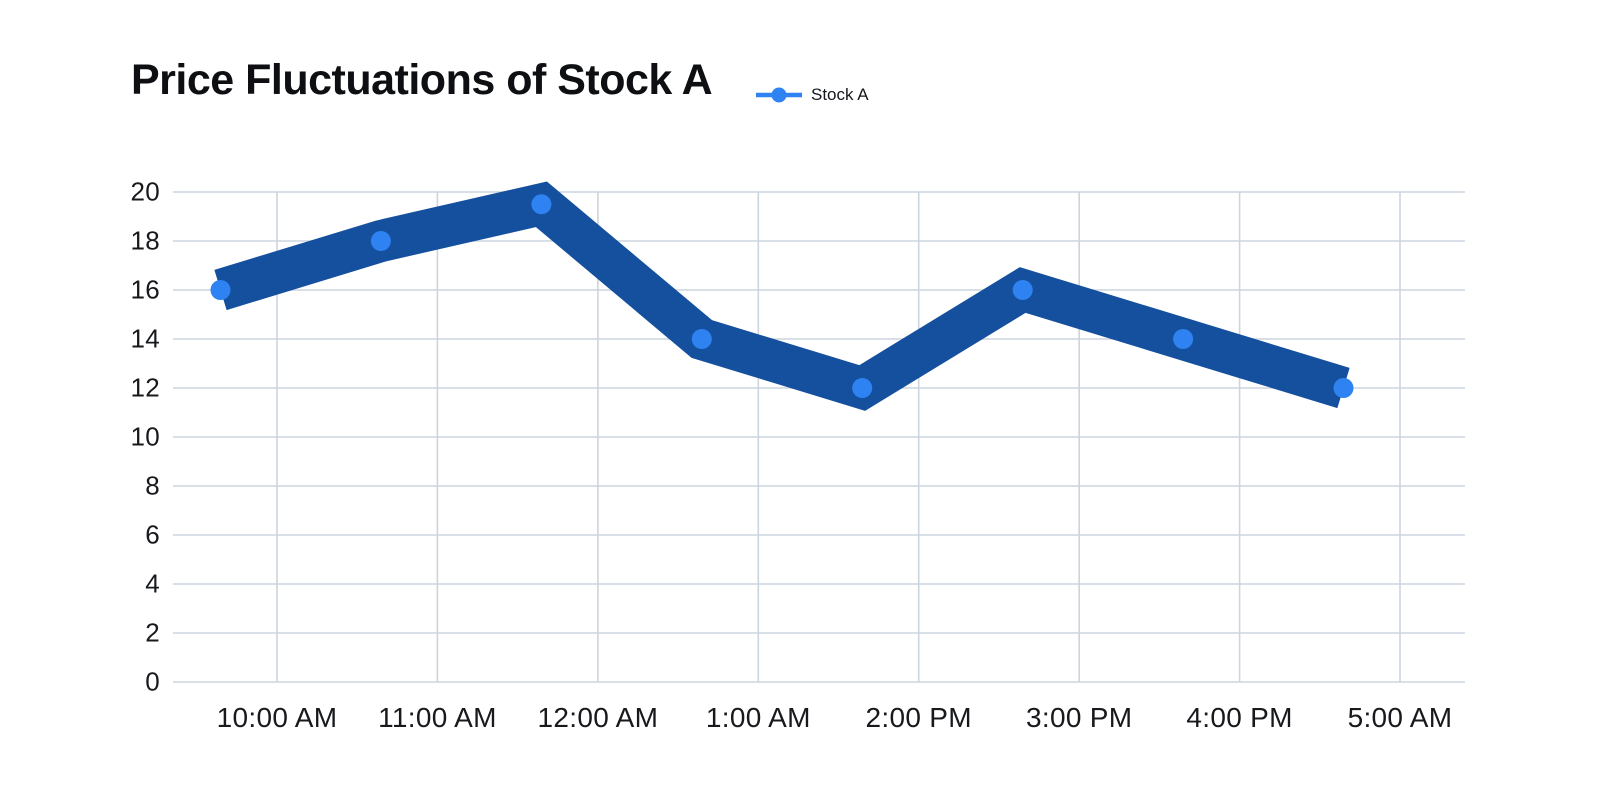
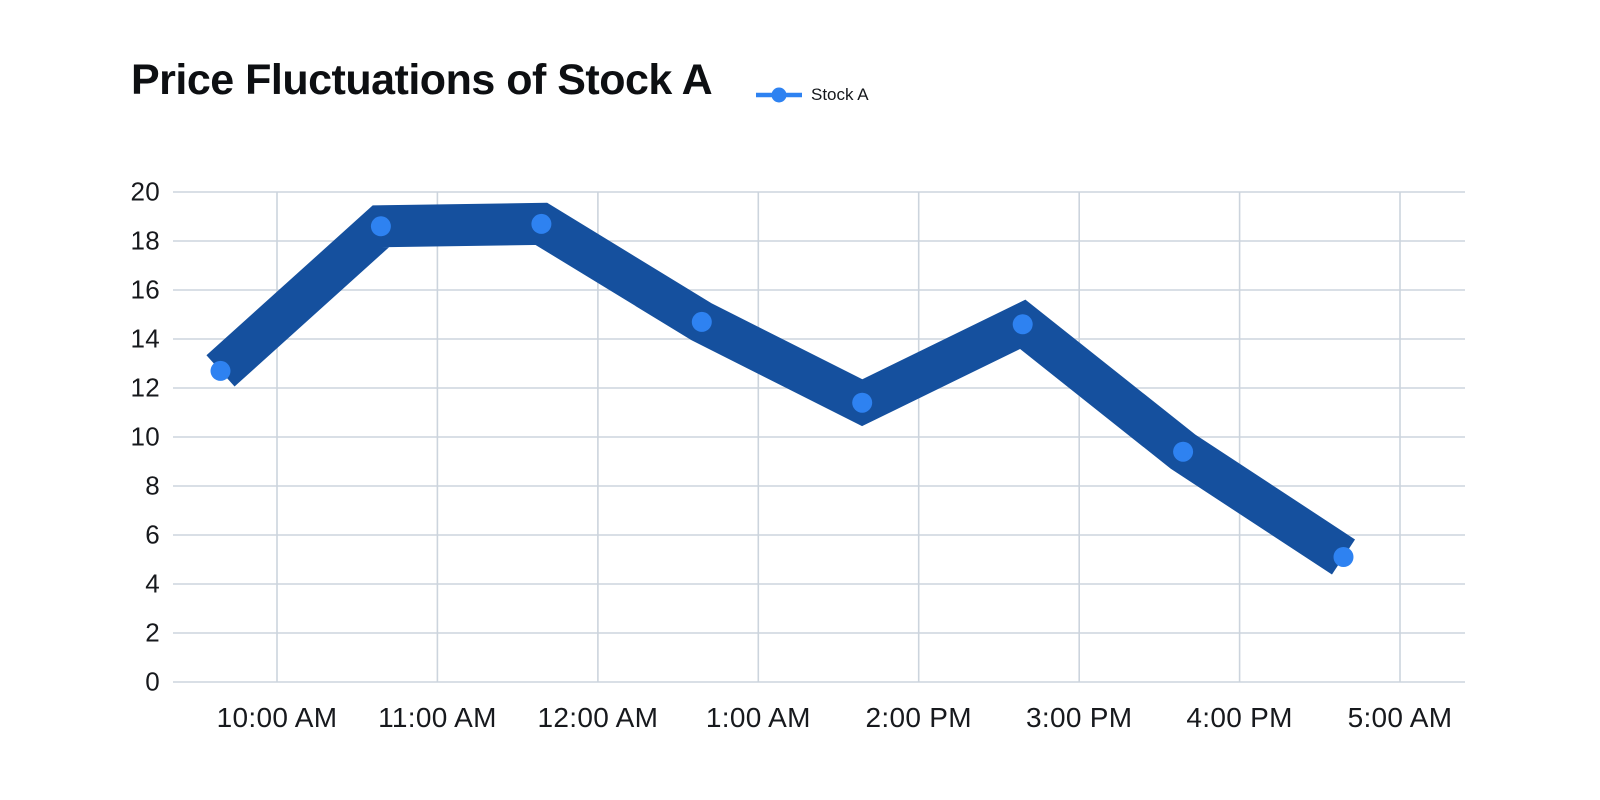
10:00 AM: 16.0 -> 12.7
11:00 AM: 18.0 -> 18.6
12:00 AM: 19.5 -> 18.7
1:00 AM: 14.0 -> 14.7
2:00 PM: 12.0 -> 11.4
3:00 PM: 16.0 -> 14.6
4:00 PM: 14.0 -> 9.4
5:00 AM: 12.0 -> 5.1
